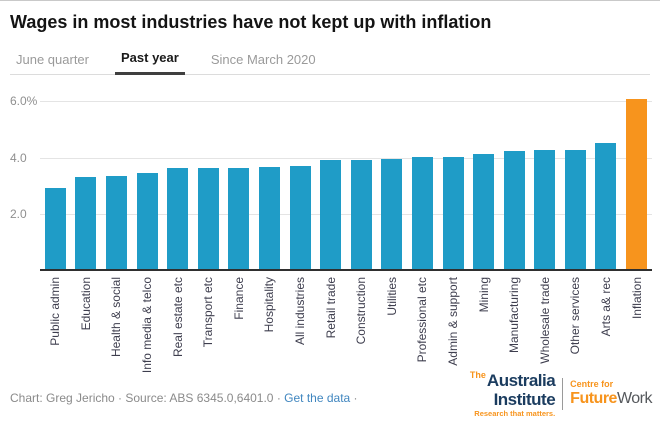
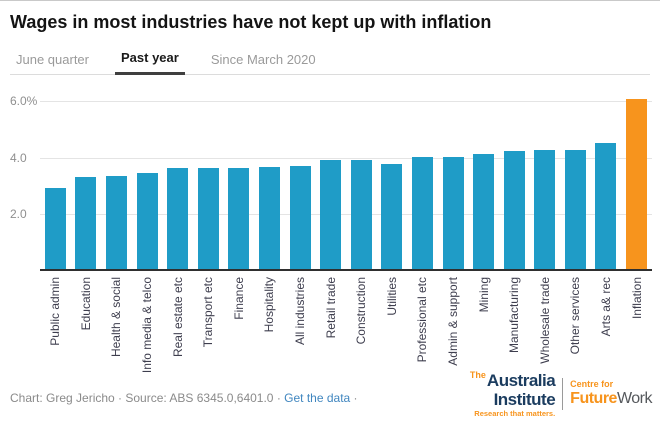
Utilities: 3.9% -> 3.7%
